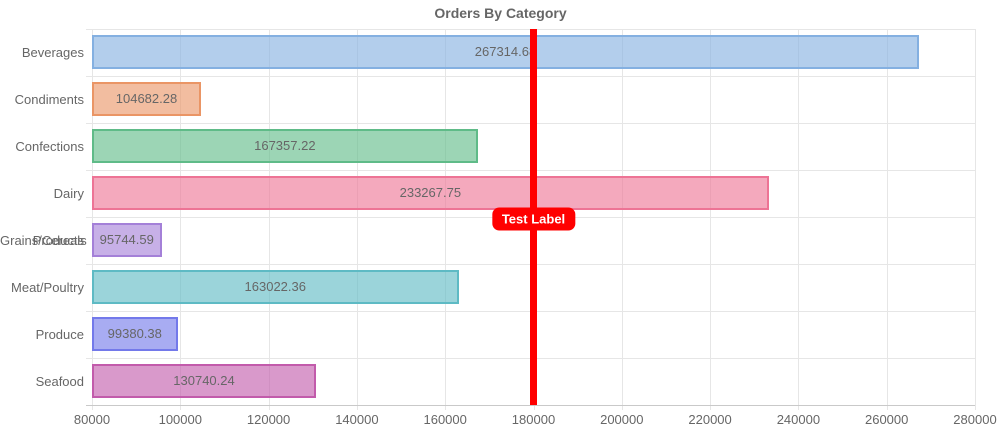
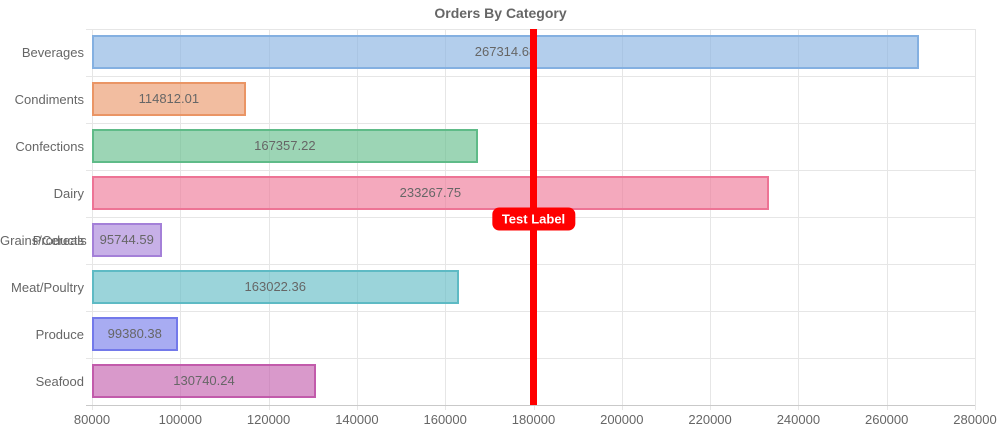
Condiments: 104682.28 -> 114812.01
